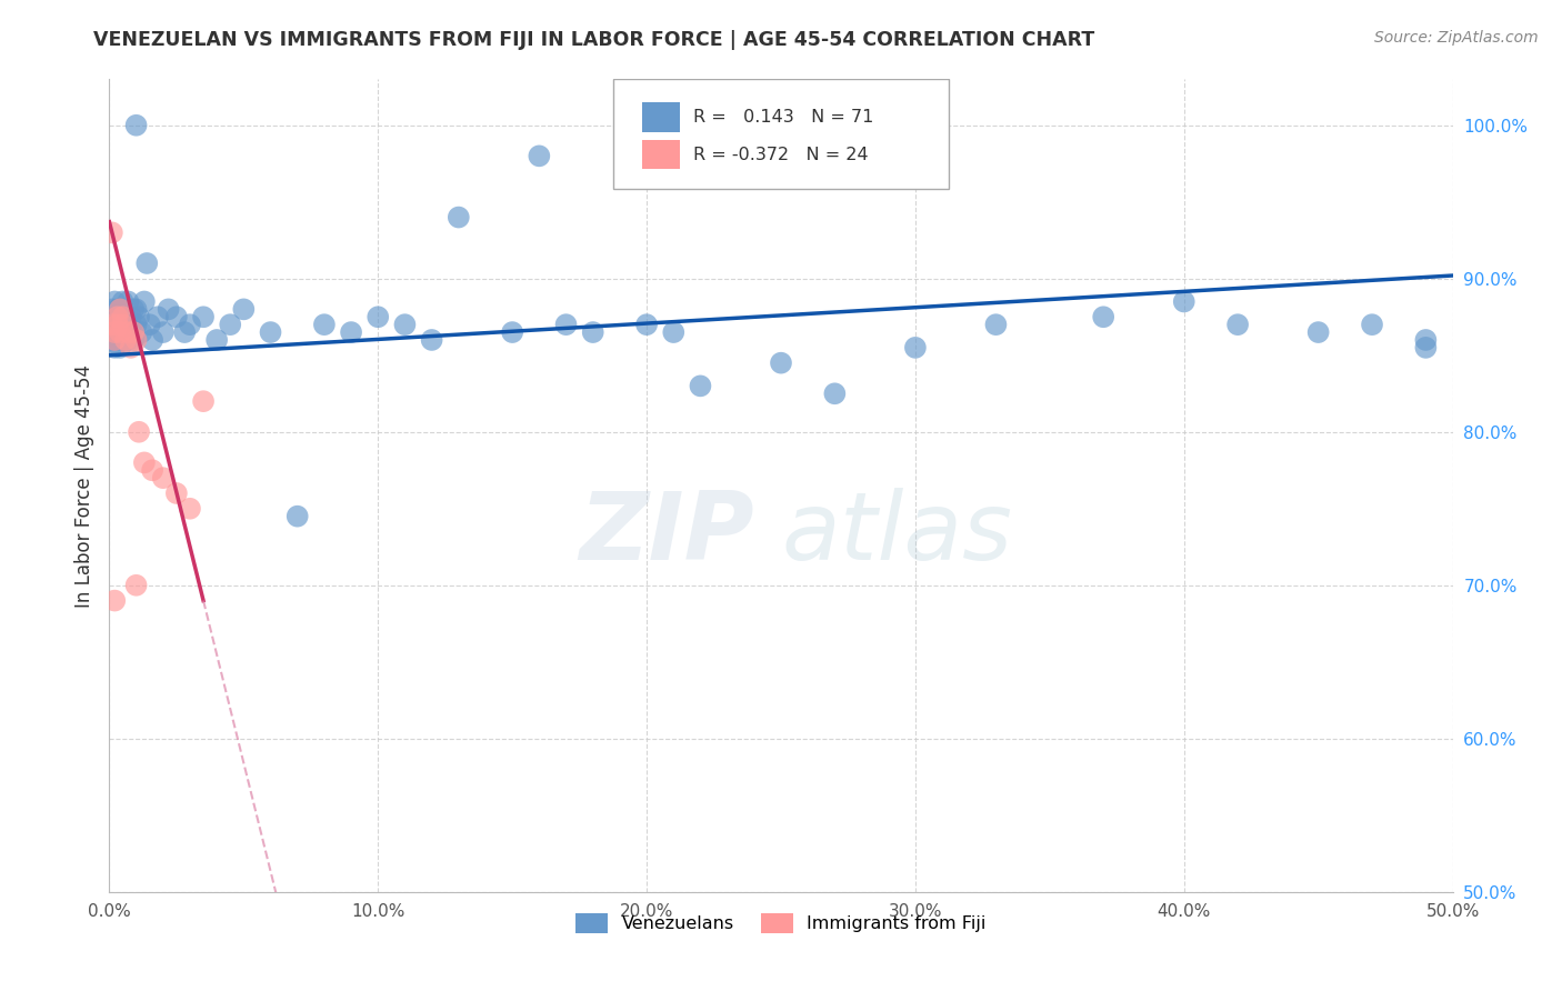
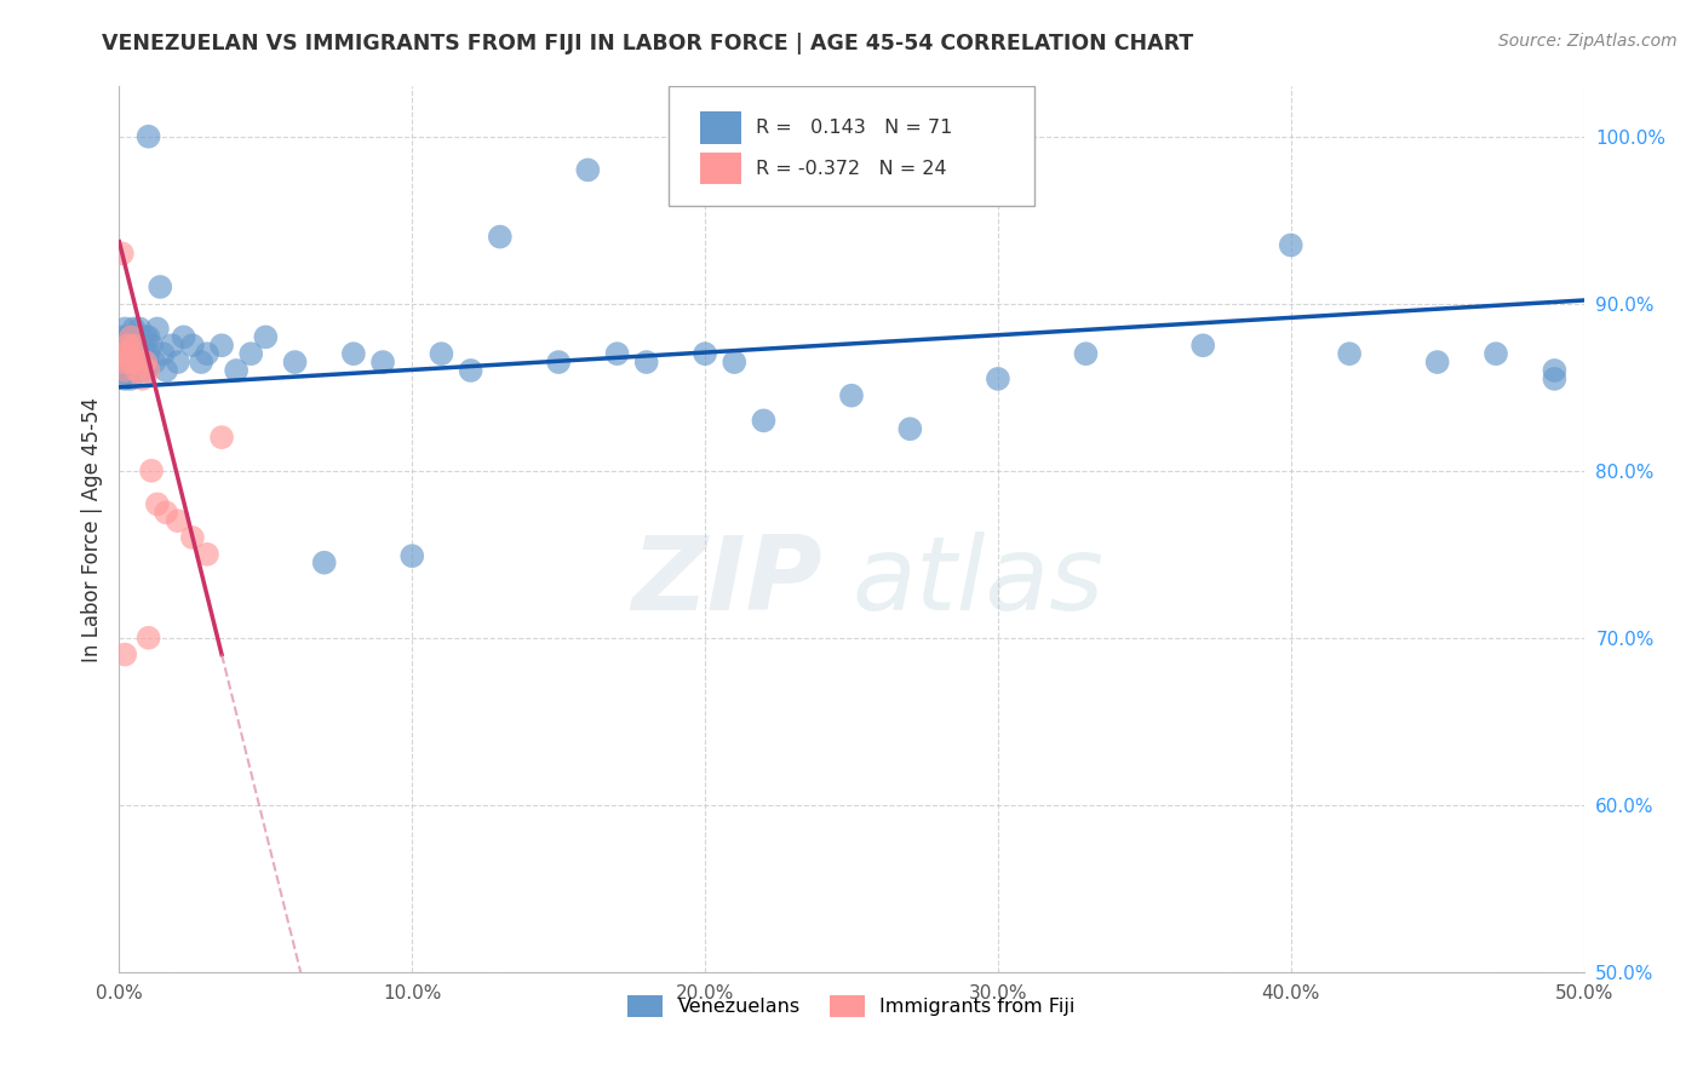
Venezuelans/10.0%: 87.5% -> 74.9%
Venezuelans/40.0%: 88.5% -> 93.5%
